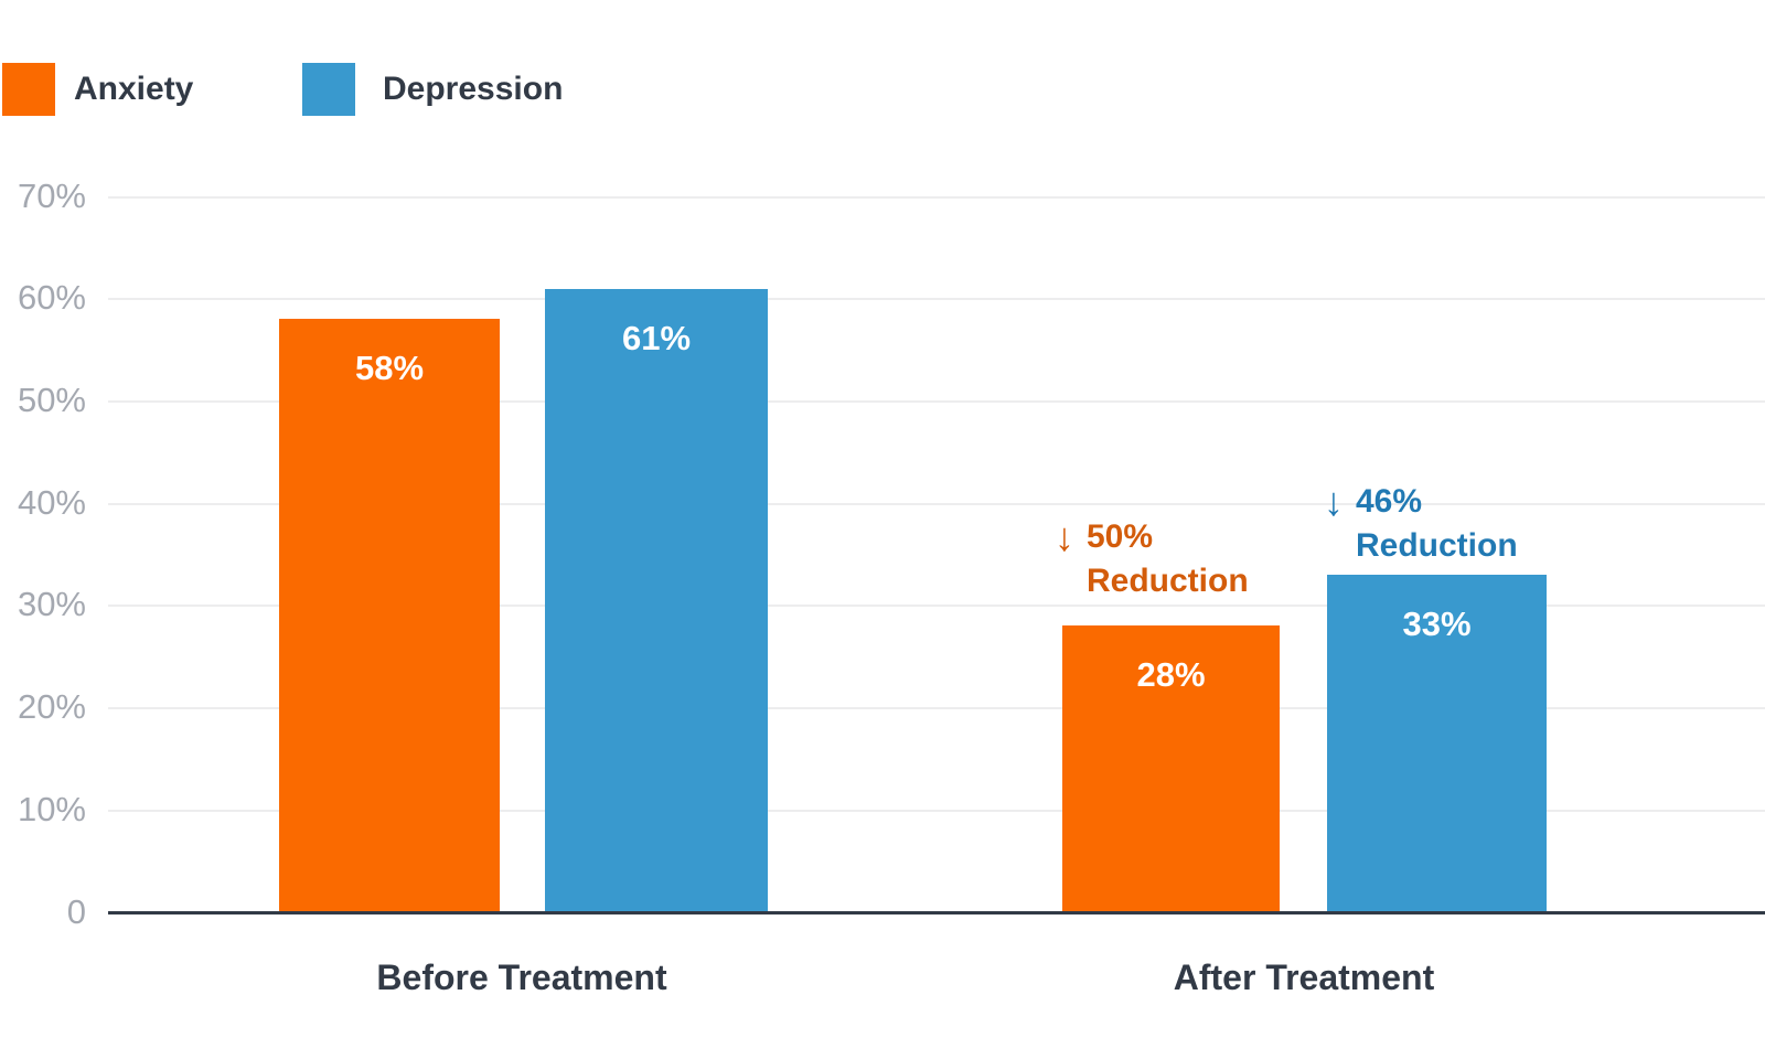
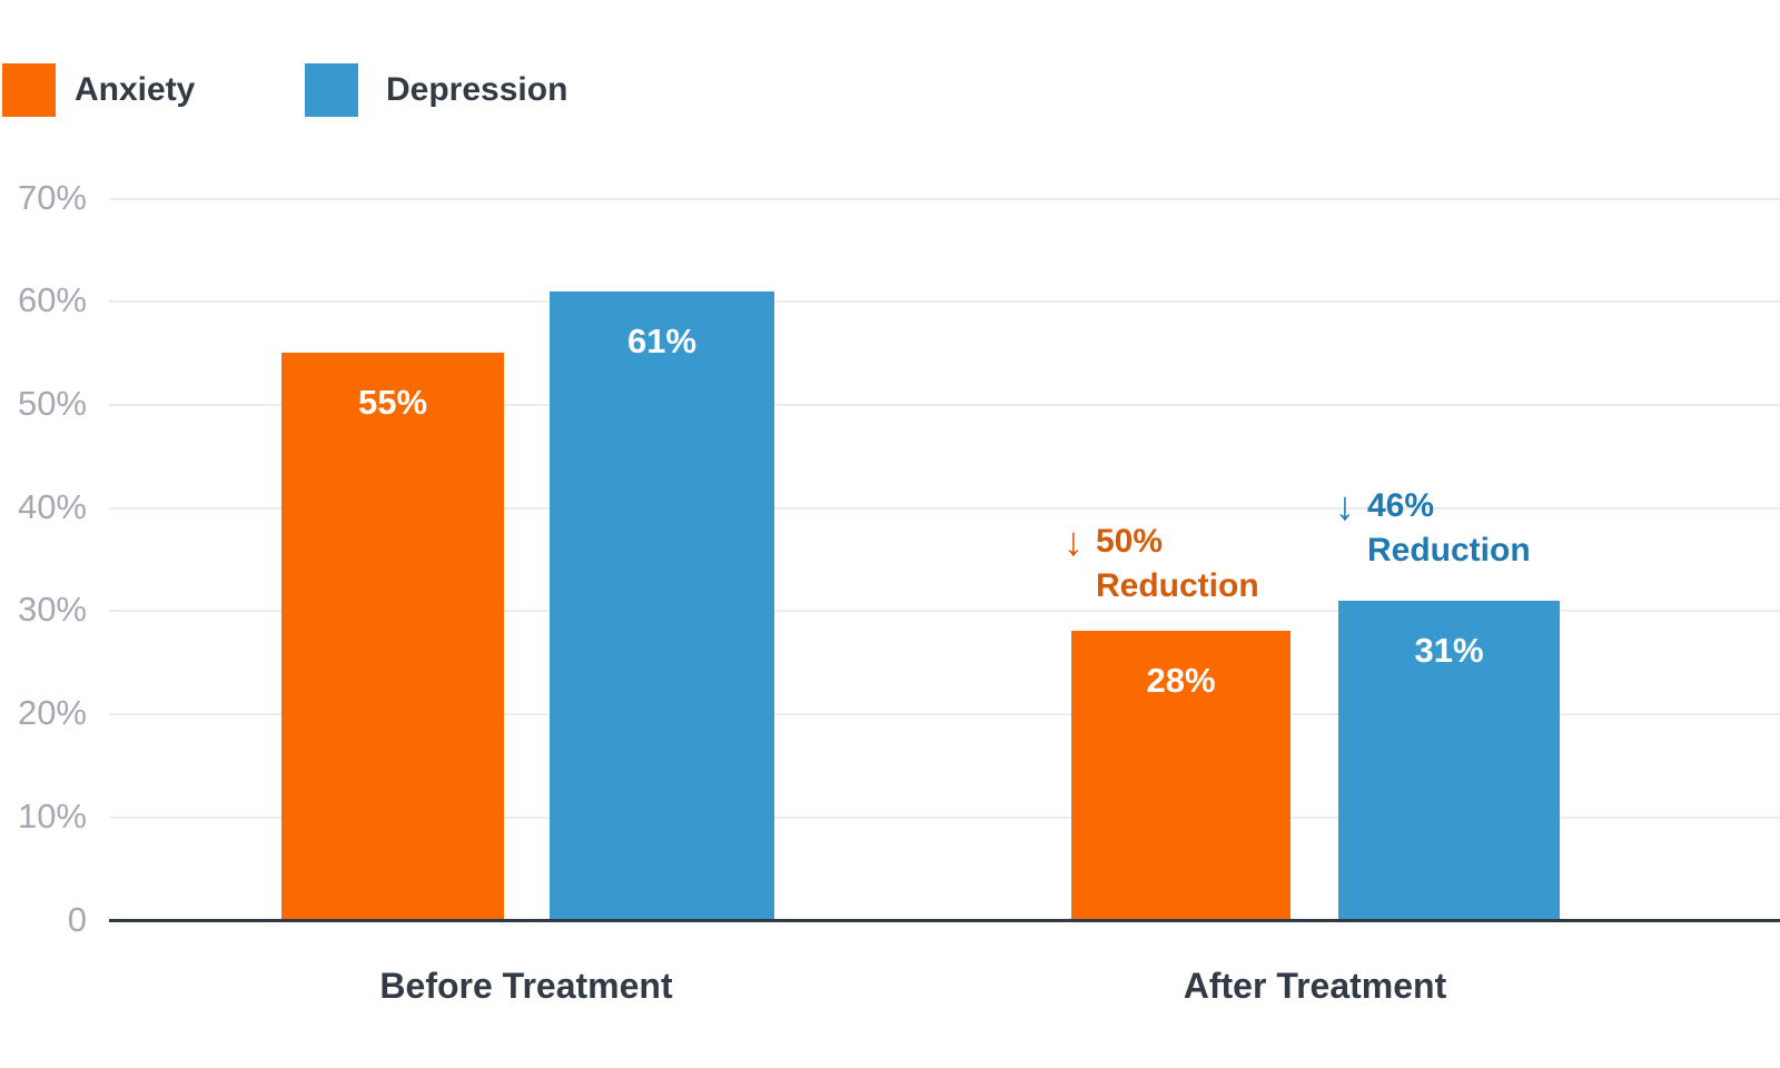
Anxiety/Before Treatment: 58% -> 55%
Depression/After Treatment: 33% -> 31%
